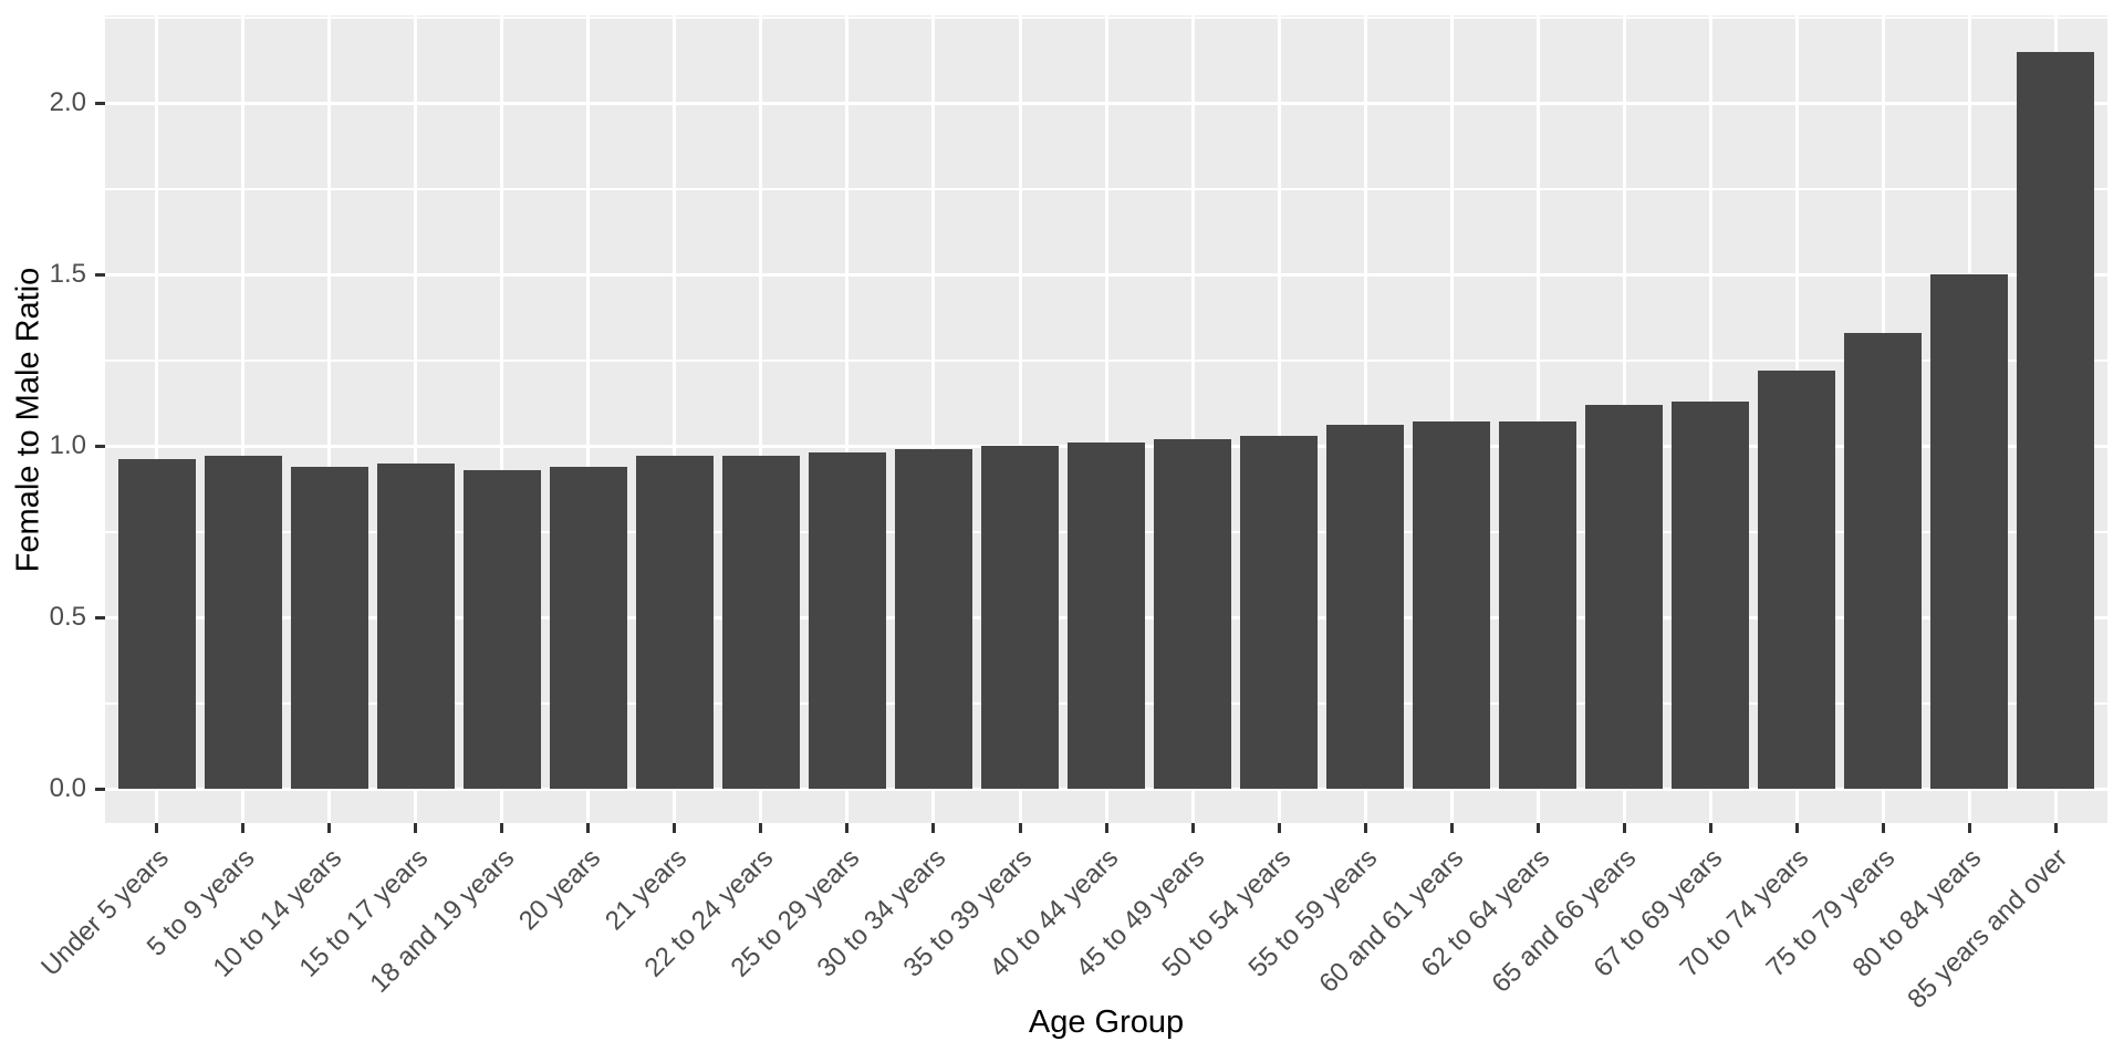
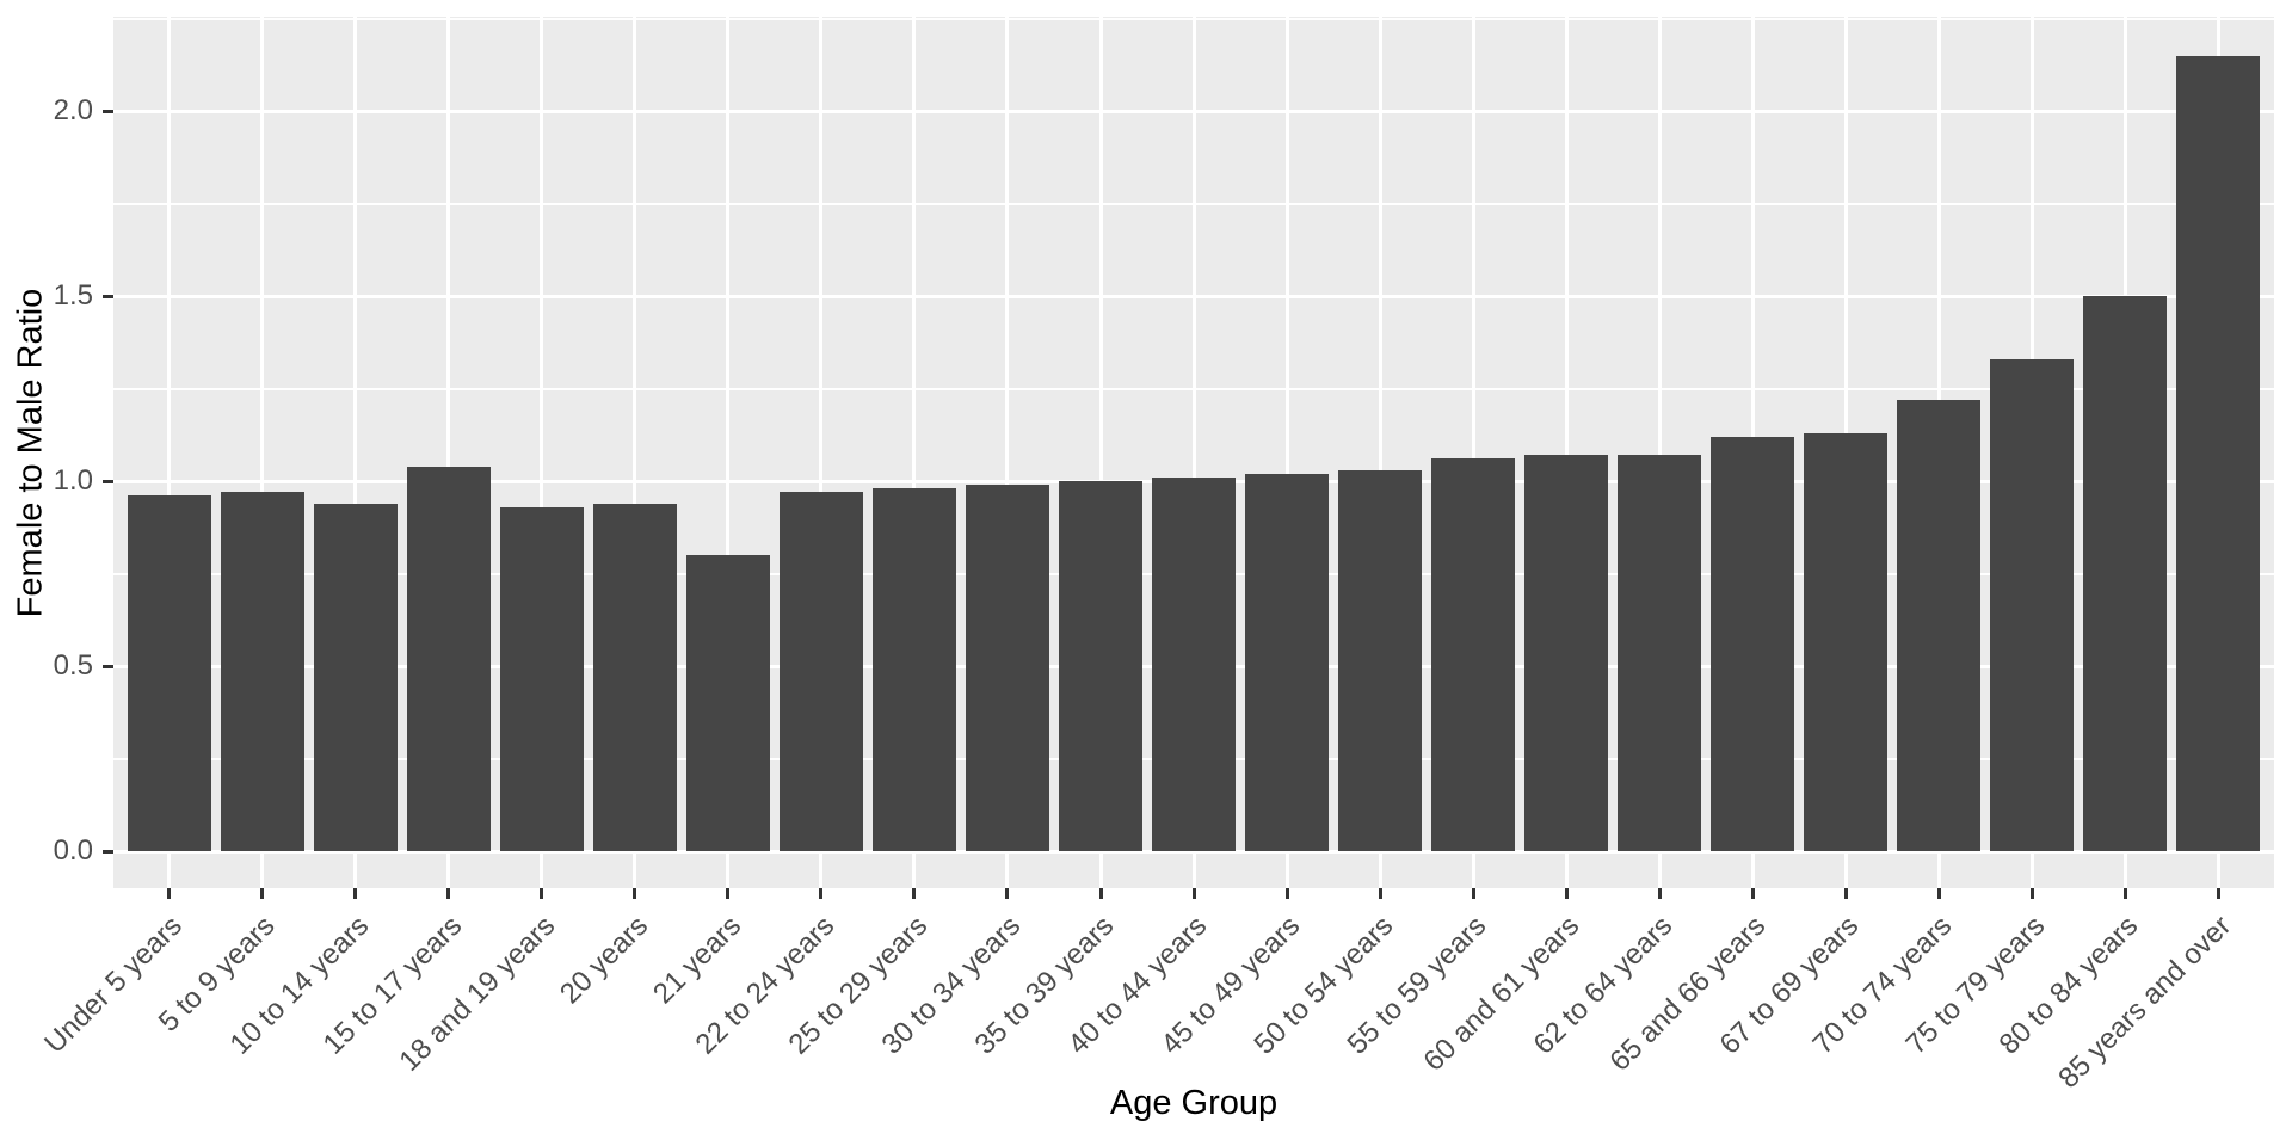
15 to 17 years: 0.95 -> 1.04
21 years: 0.97 -> 0.80
